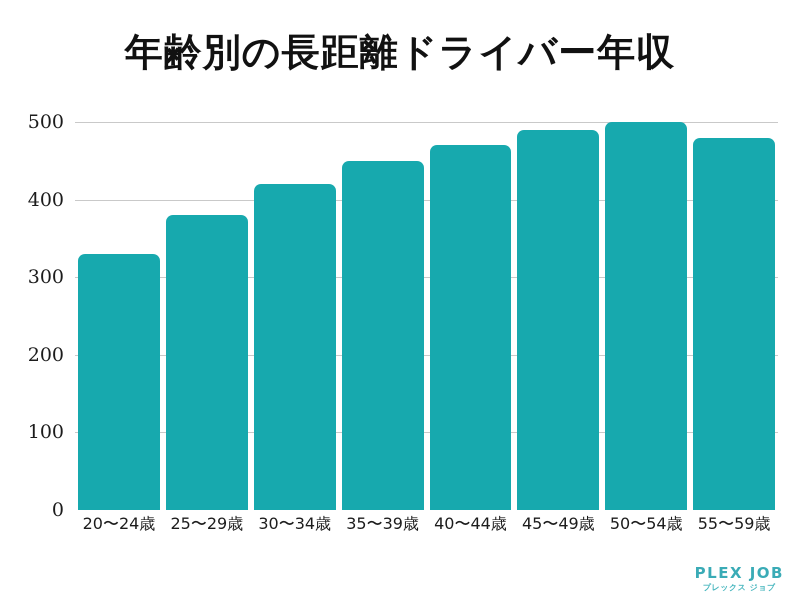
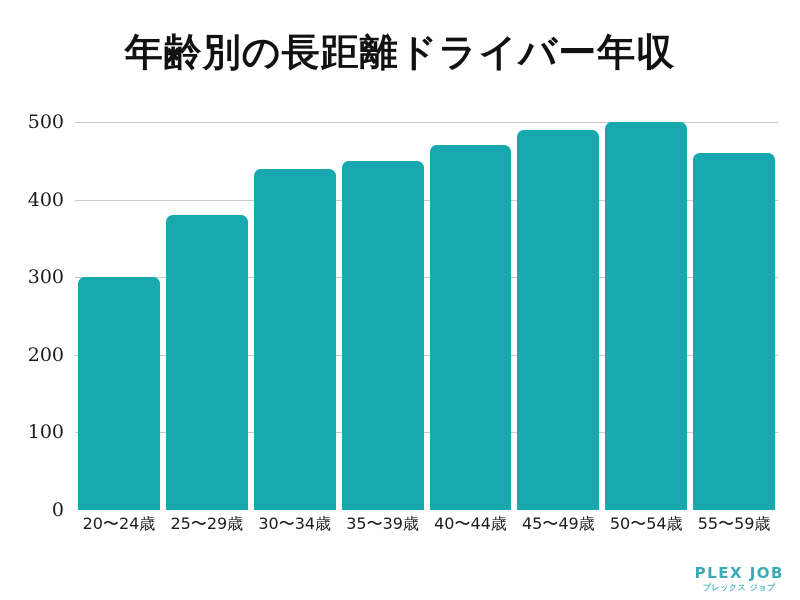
20〜24歳: 330 -> 300
30〜34歳: 420 -> 440
55〜59歳: 480 -> 460
